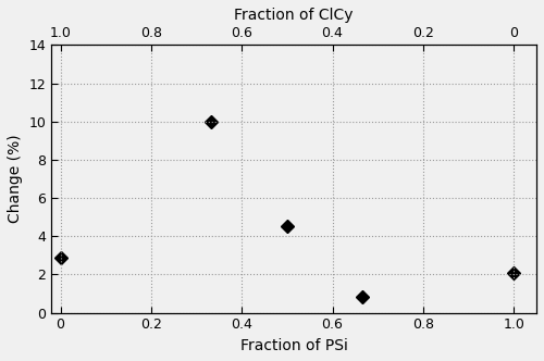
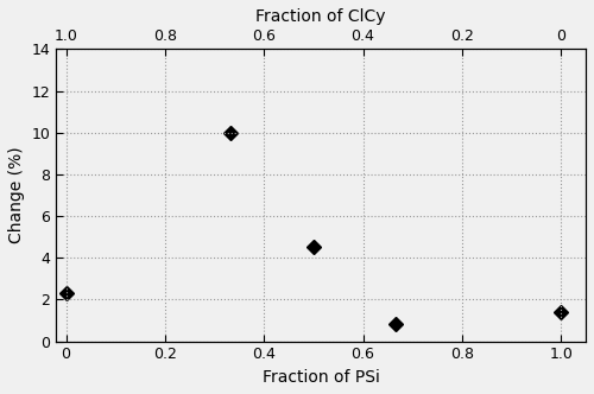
0: 2.9 -> 2.3
1.0: 2.1 -> 1.4
